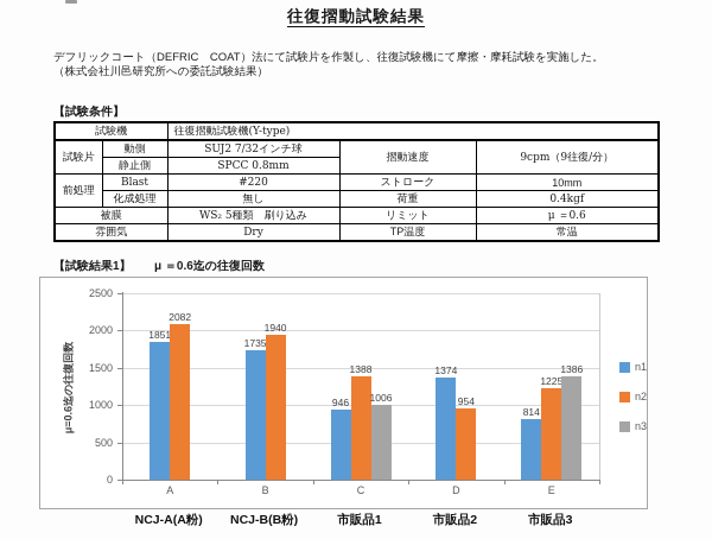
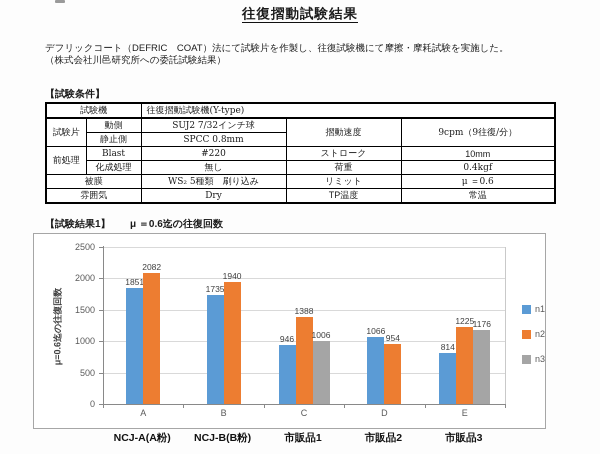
n1/D: 1374 -> 1066
n3/E: 1386 -> 1176
